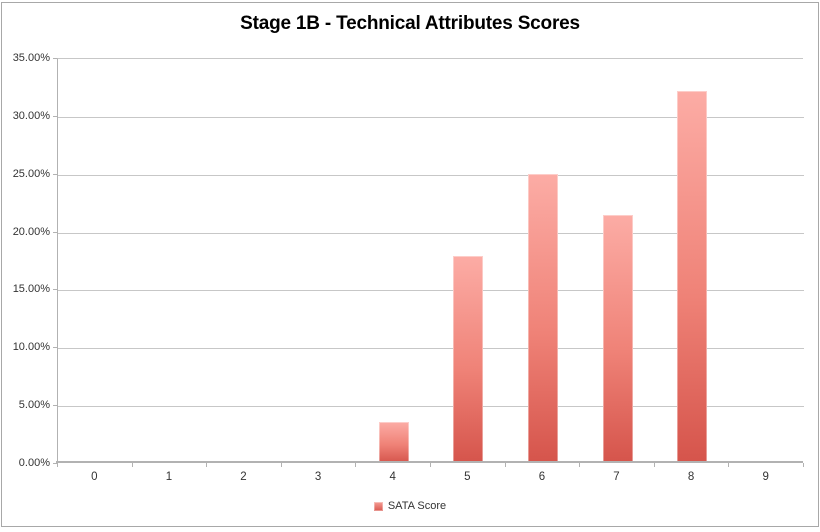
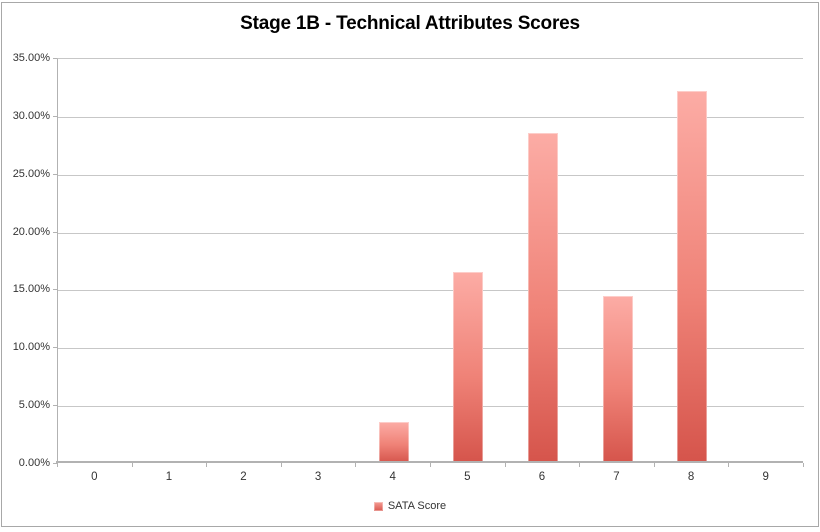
5: 17.9% -> 16.5%
6: 25.0% -> 28.5%
7: 21.4% -> 14.4%
